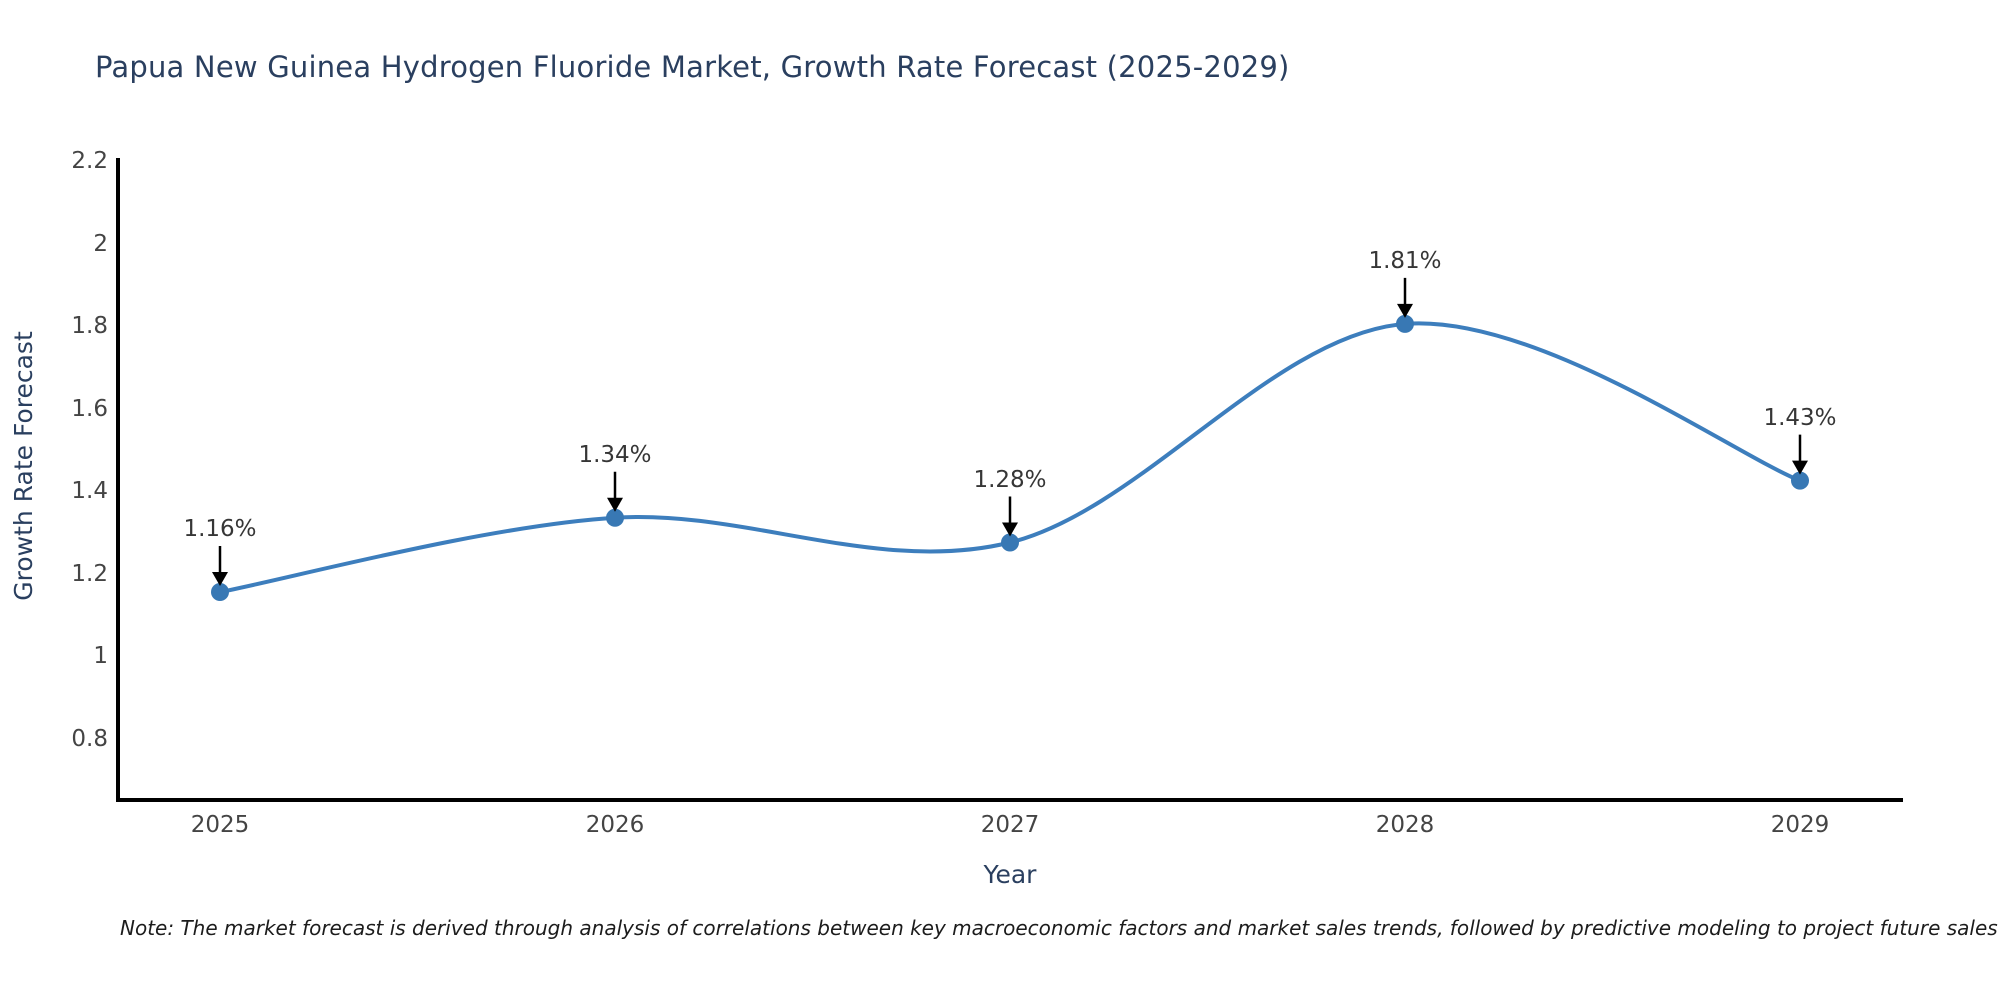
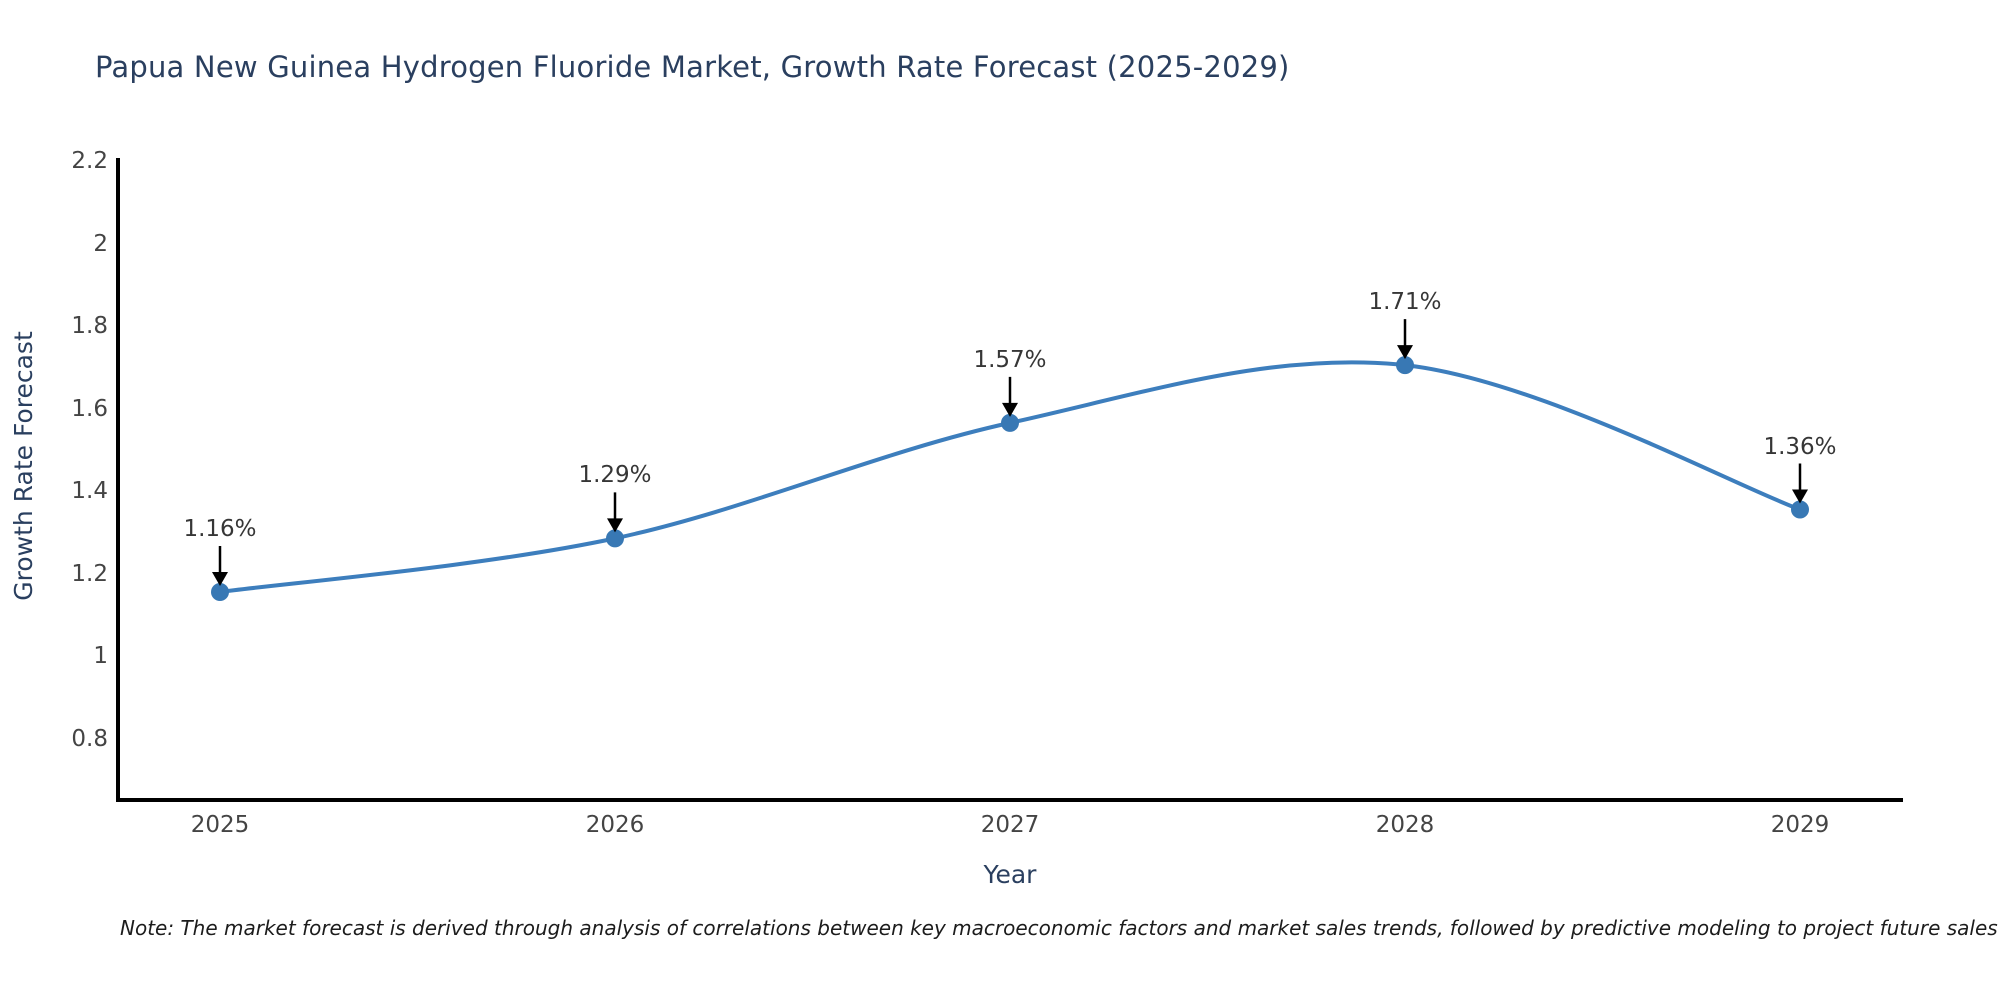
2026: 1.34% -> 1.29%
2027: 1.28% -> 1.57%
2028: 1.81% -> 1.71%
2029: 1.43% -> 1.36%
